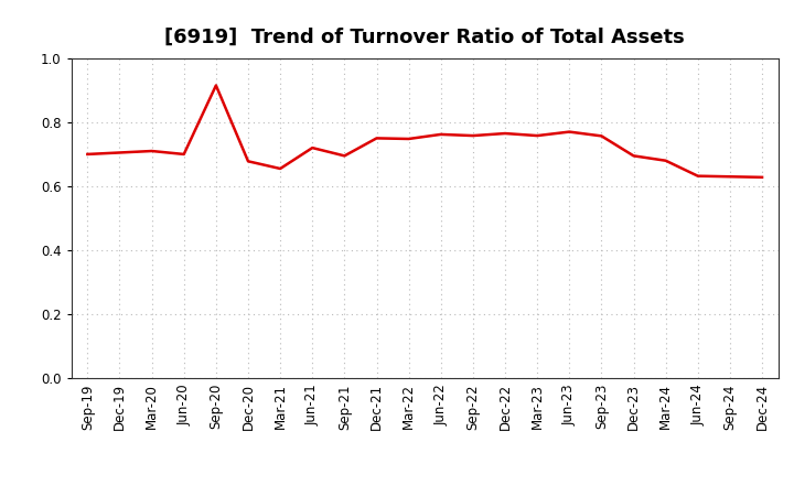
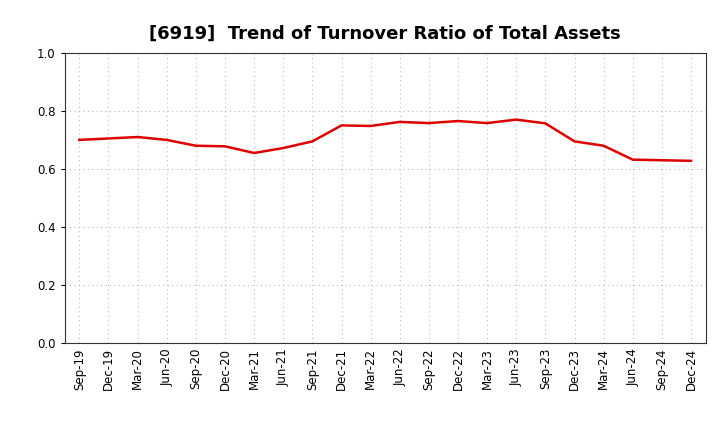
Sep-20: 0.915 -> 0.680
Jun-21: 0.720 -> 0.672
